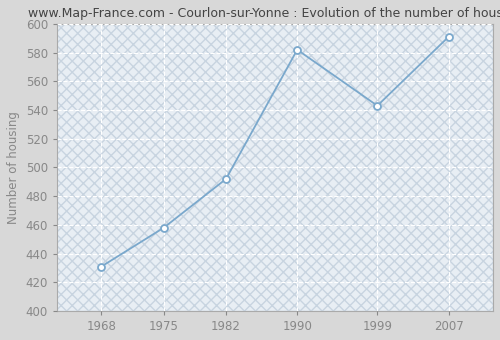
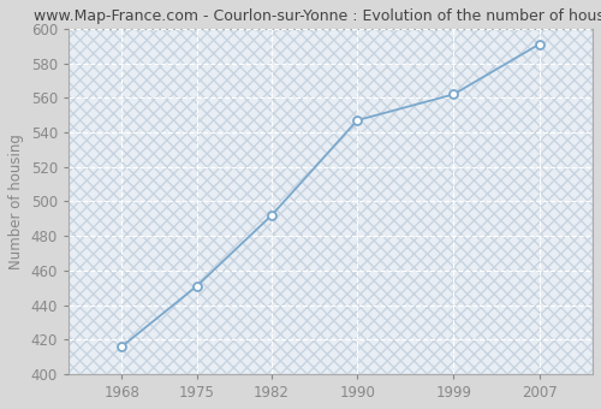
1968: 431 -> 416
1975: 458 -> 451
1990: 582 -> 547
1999: 543 -> 562
